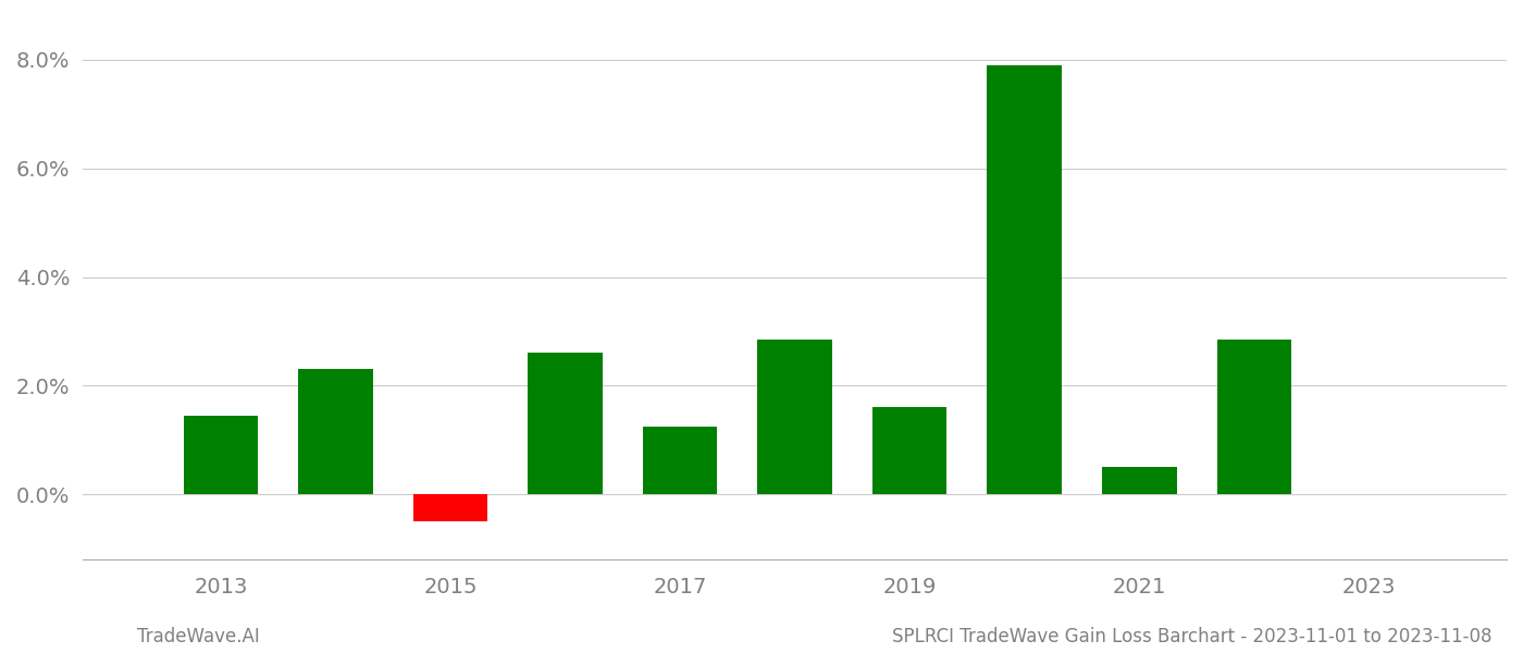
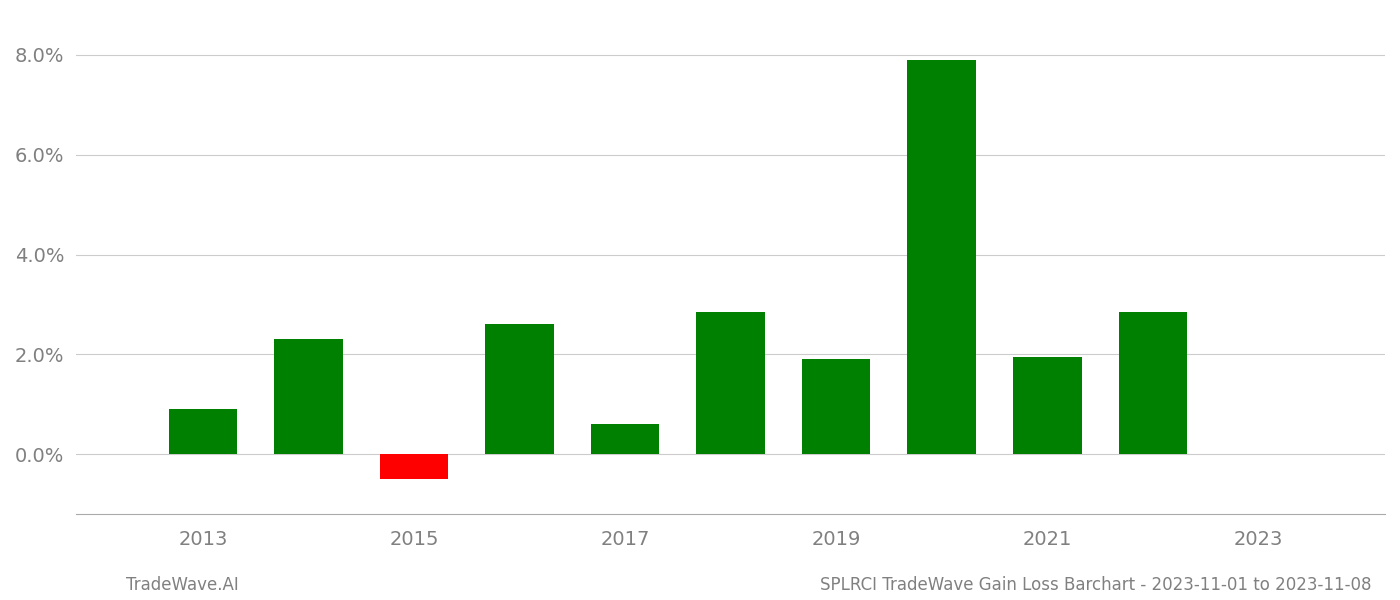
2013: 1.45% -> 0.90%
2017: 1.25% -> 0.60%
2019: 1.60% -> 1.90%
2021: 0.50% -> 1.95%
